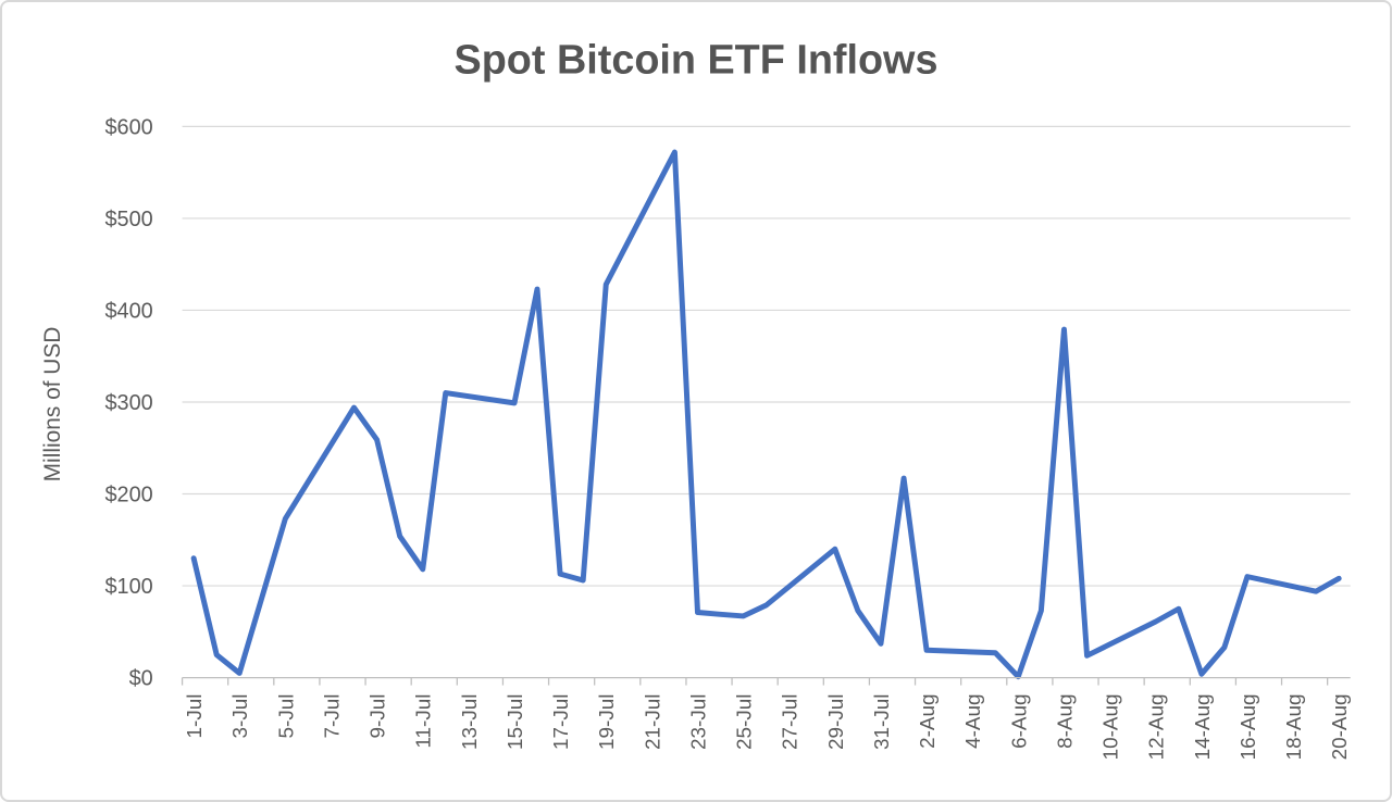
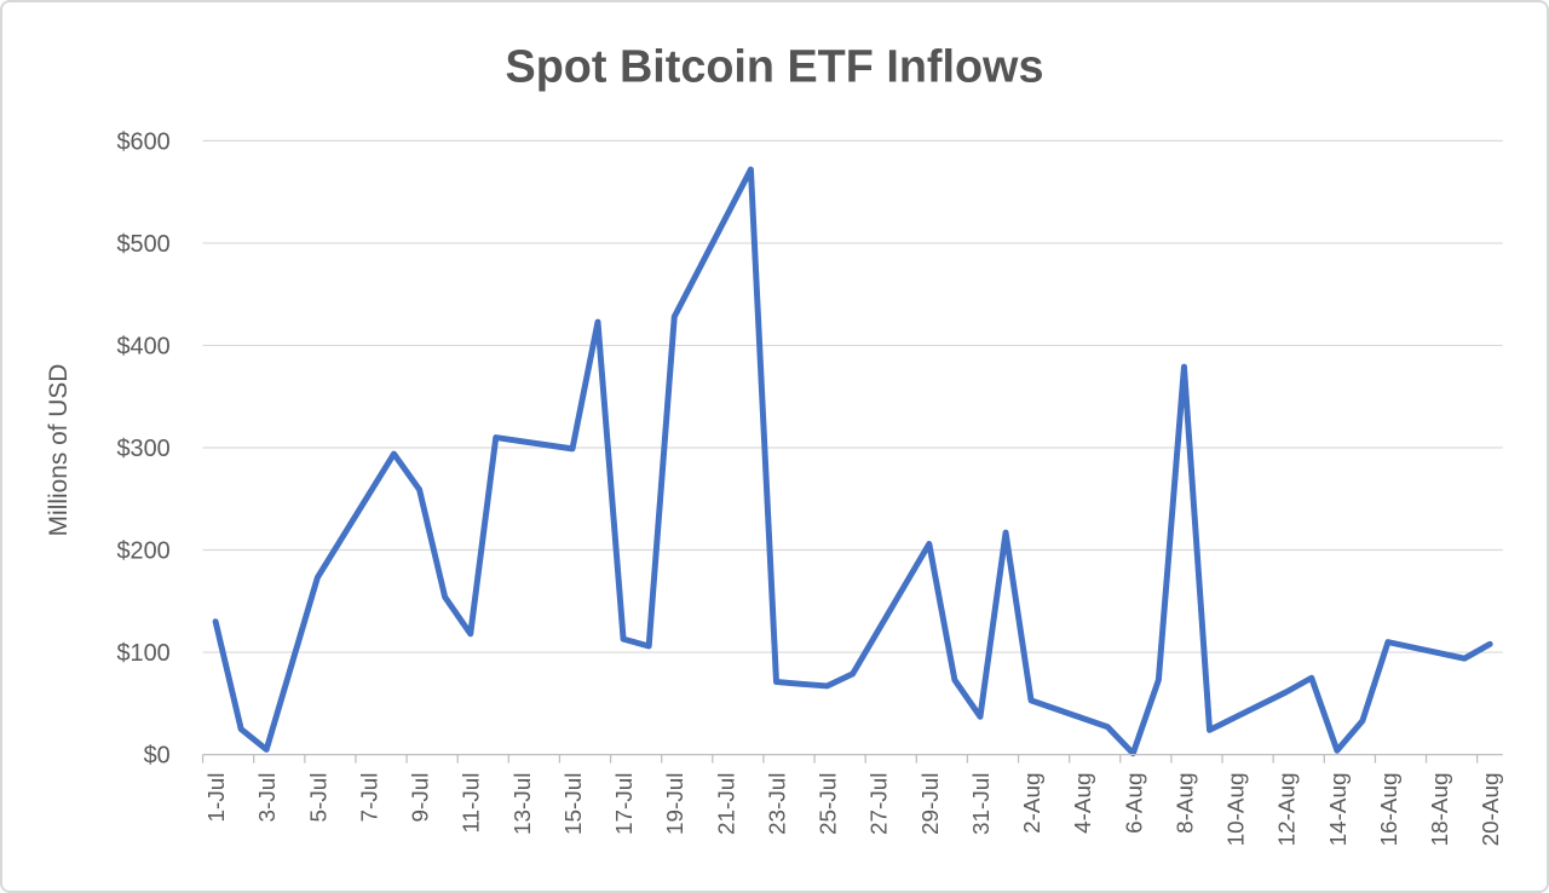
29-Jul: $140 -> $210
2-Aug: $30 -> $50
